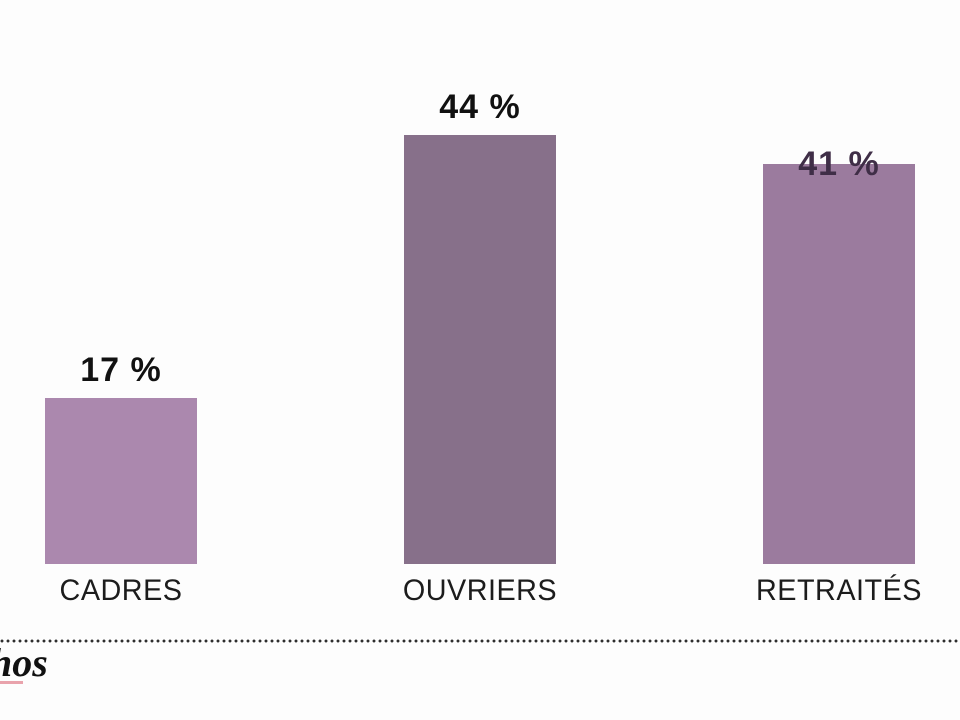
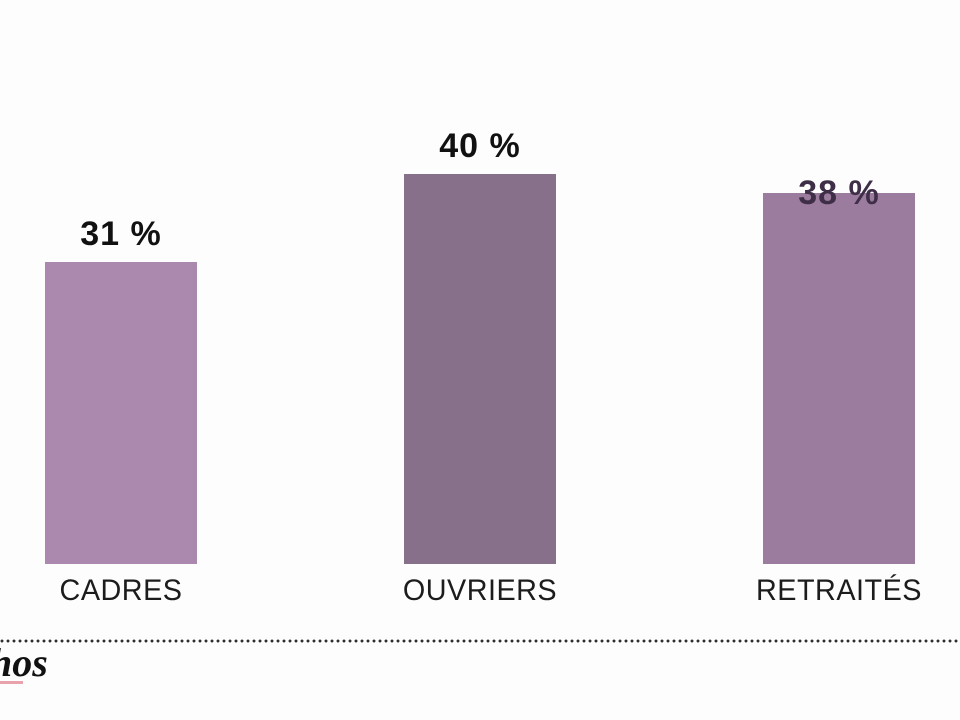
CADRES: 17 -> 31
OUVRIERS: 44 -> 40
RETRAITÉS: 41 -> 38
